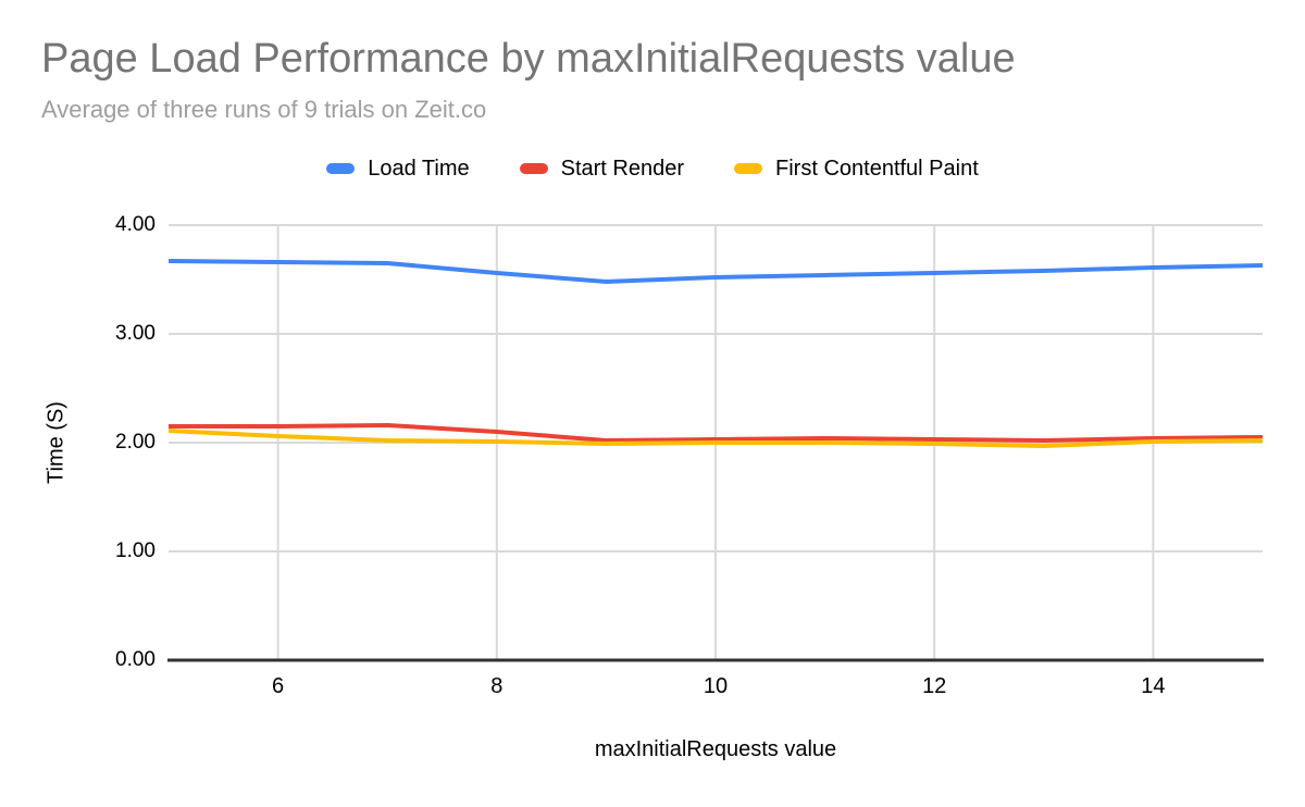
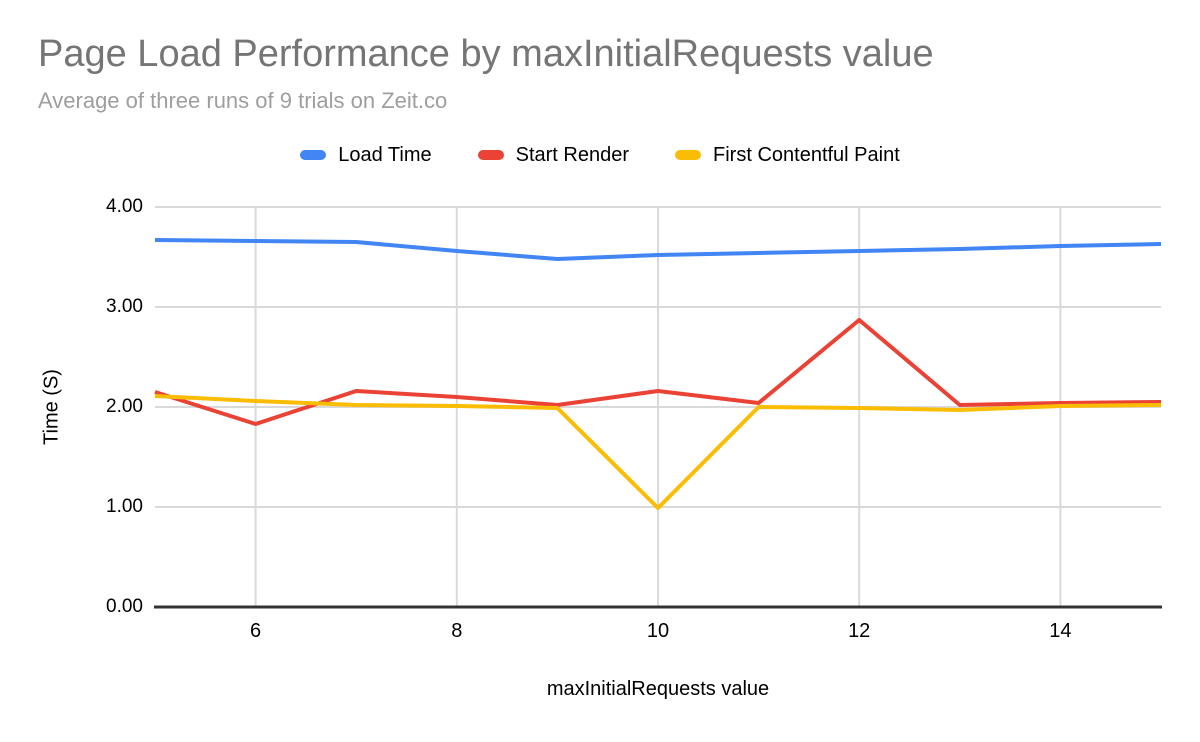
Start Render/6: 2.15 -> 1.83
Start Render/10: 2.03 -> 2.16
First Contentful Paint/10: 2.00 -> 0.99
Start Render/12: 2.03 -> 2.87
